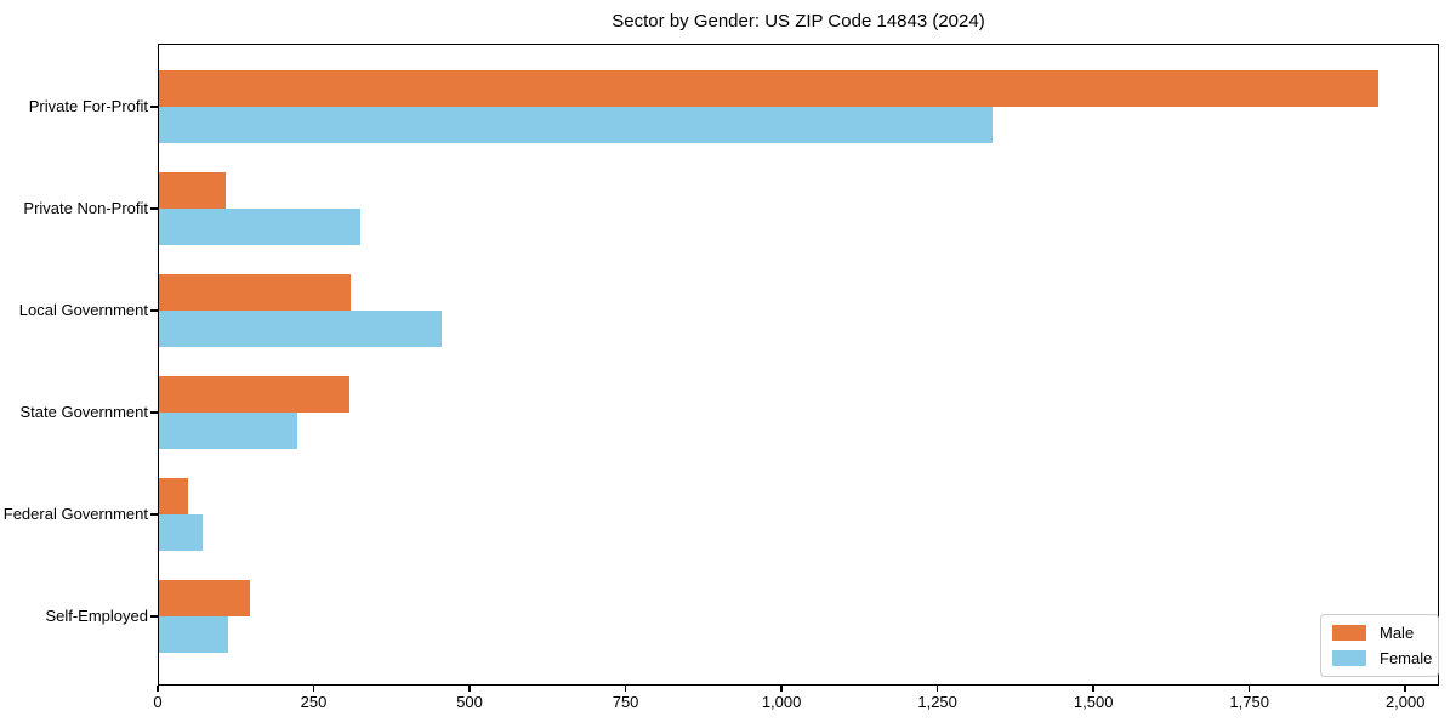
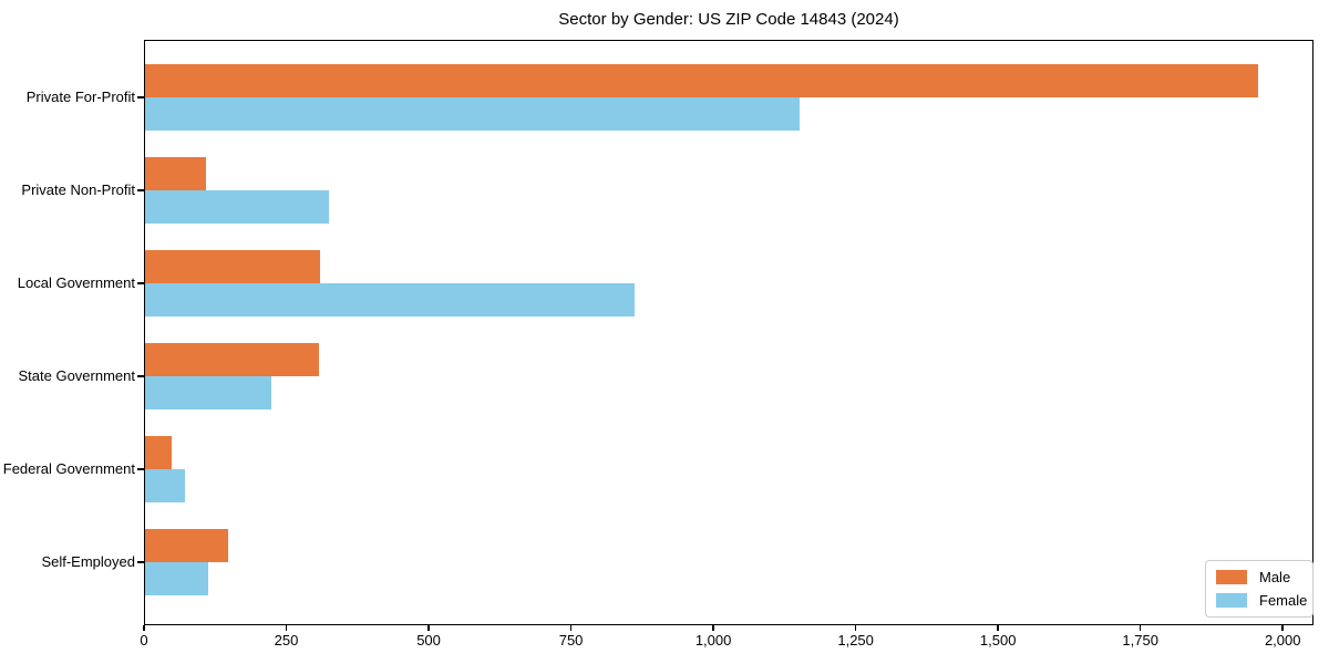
Female/Private For-Profit: 1340 -> 1150
Female/Local Government: 450 -> 860
